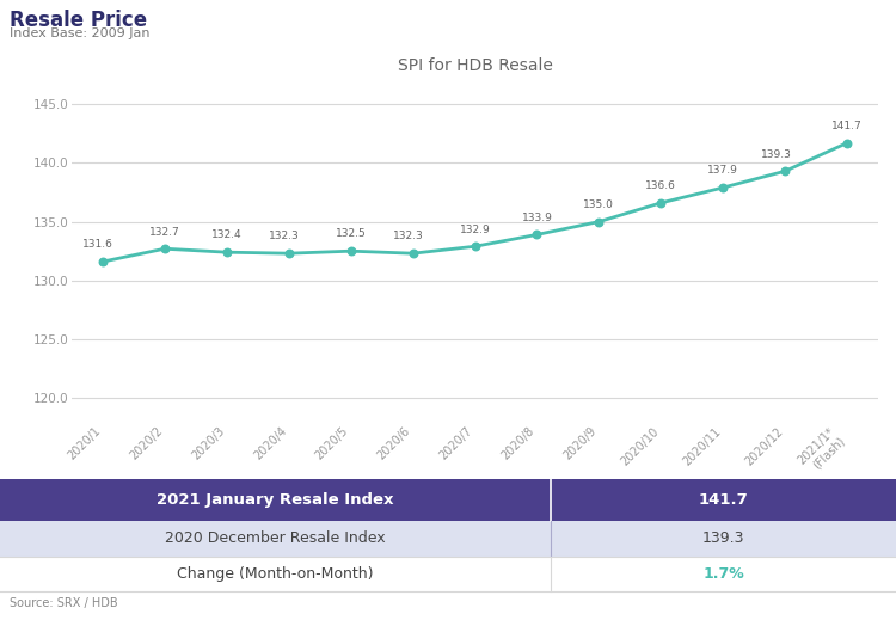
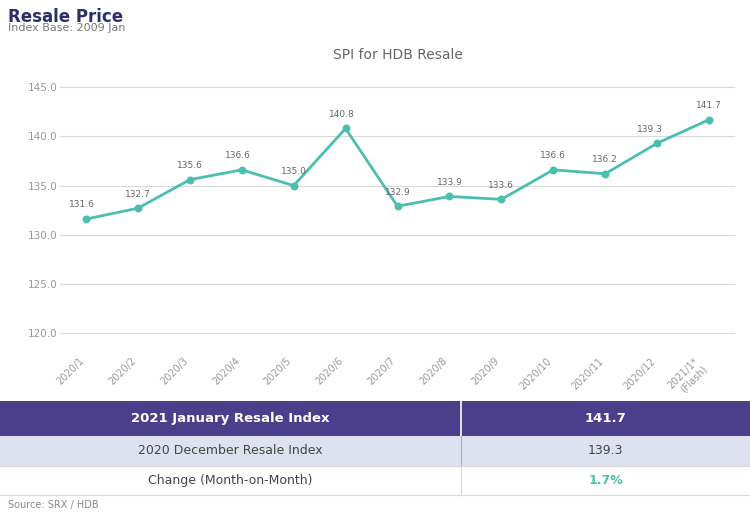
2020/3: 132.4 -> 135.6
2020/4: 132.3 -> 136.6
2020/5: 132.5 -> 135.0
2020/6: 132.3 -> 140.8
2020/9: 135.0 -> 133.6
2020/11: 137.9 -> 136.2
